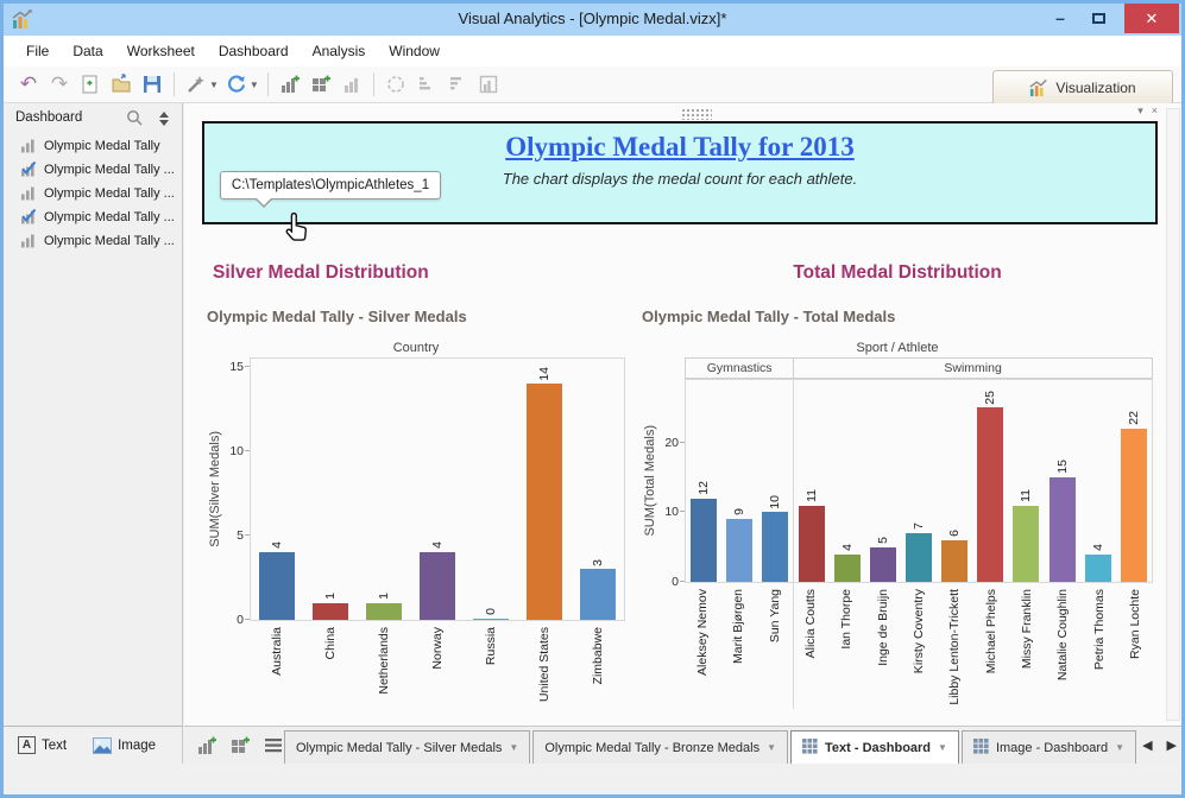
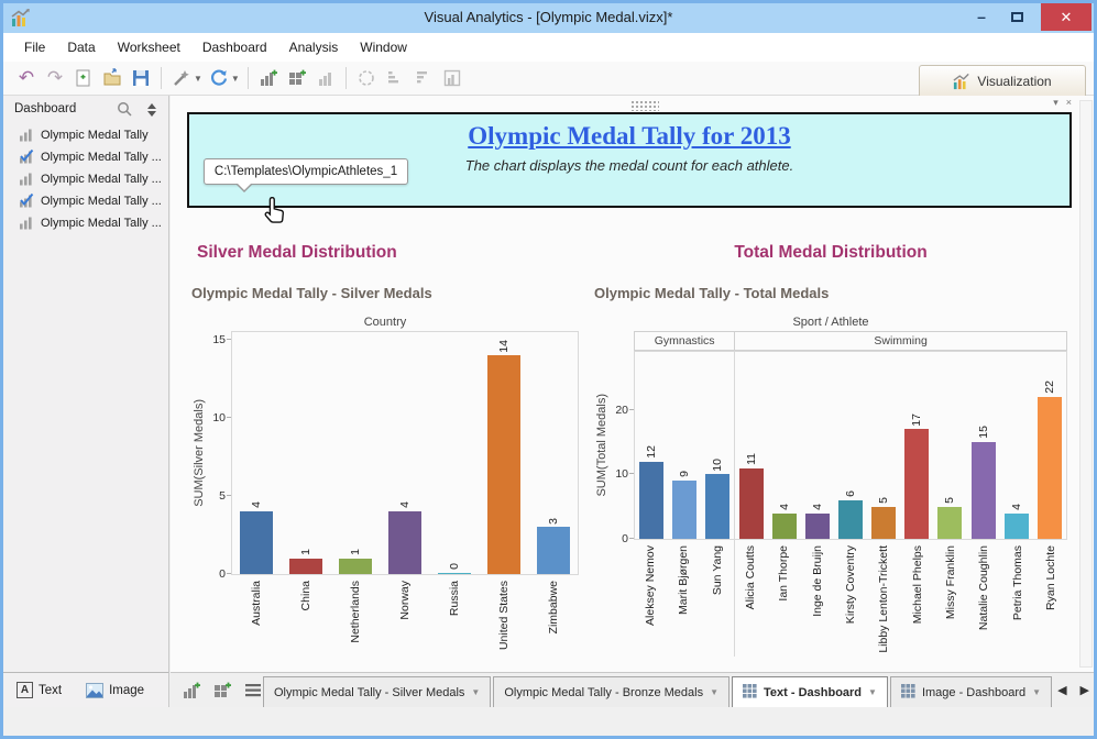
Olympic Medal Tally - Total Medals/Inge de Bruijn: 5 -> 4
Olympic Medal Tally - Total Medals/Kirsty Coventry: 7 -> 6
Olympic Medal Tally - Total Medals/Libby Lenton-Trickett: 6 -> 5
Olympic Medal Tally - Total Medals/Michael Phelps: 25 -> 17
Olympic Medal Tally - Total Medals/Missy Franklin: 11 -> 5
